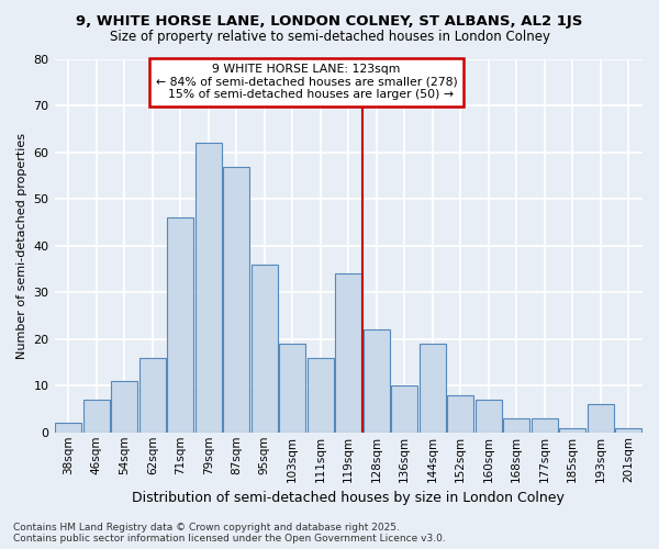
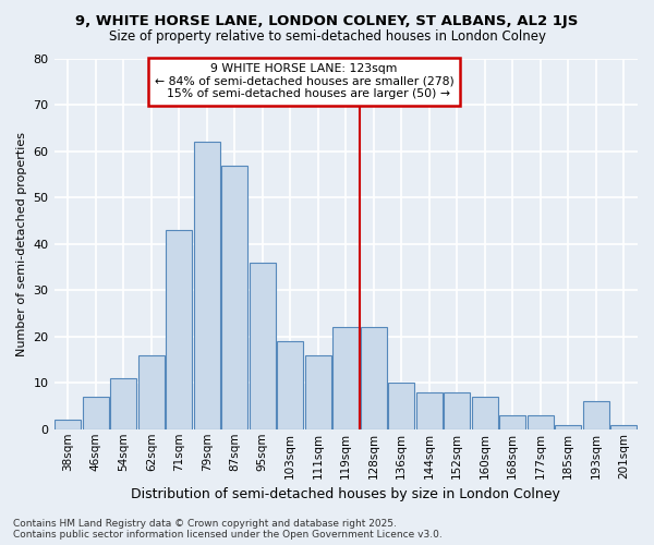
71sqm: 46 -> 43
119sqm: 34 -> 22
144sqm: 19 -> 8
